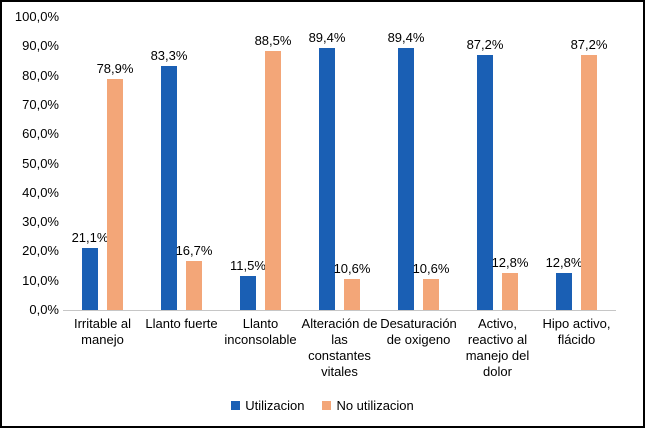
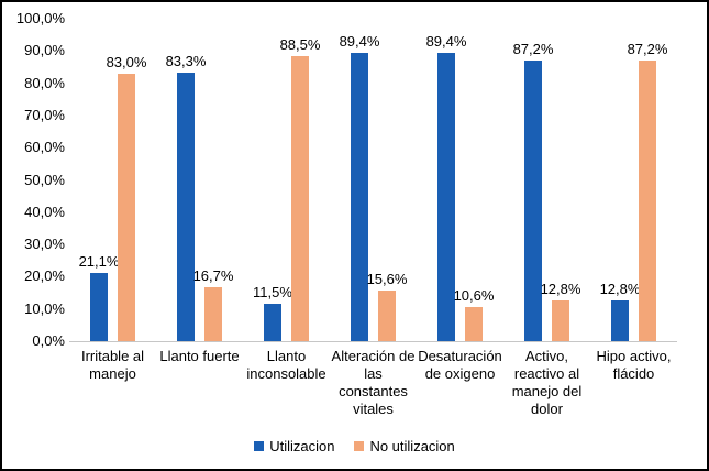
No utilizacion/Irritable al manejo: 78,9% -> 83,0%
No utilizacion/Alteración de las constantes vitales: 10,6% -> 15,6%
